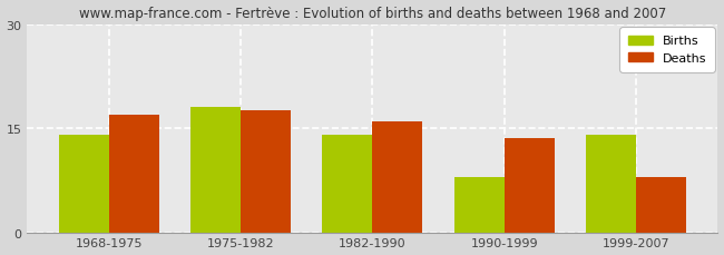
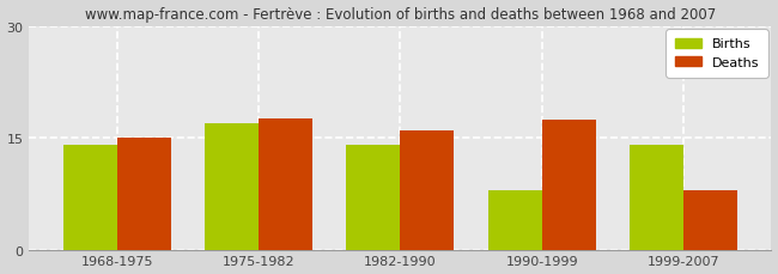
Deaths/1968-1975: 17.0 -> 15.0
Births/1975-1982: 18 -> 17
Deaths/1990-1999: 13.5 -> 17.4
